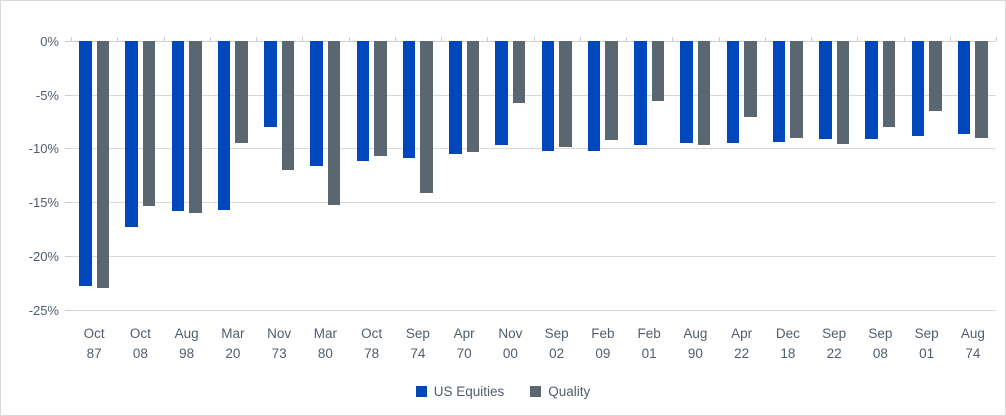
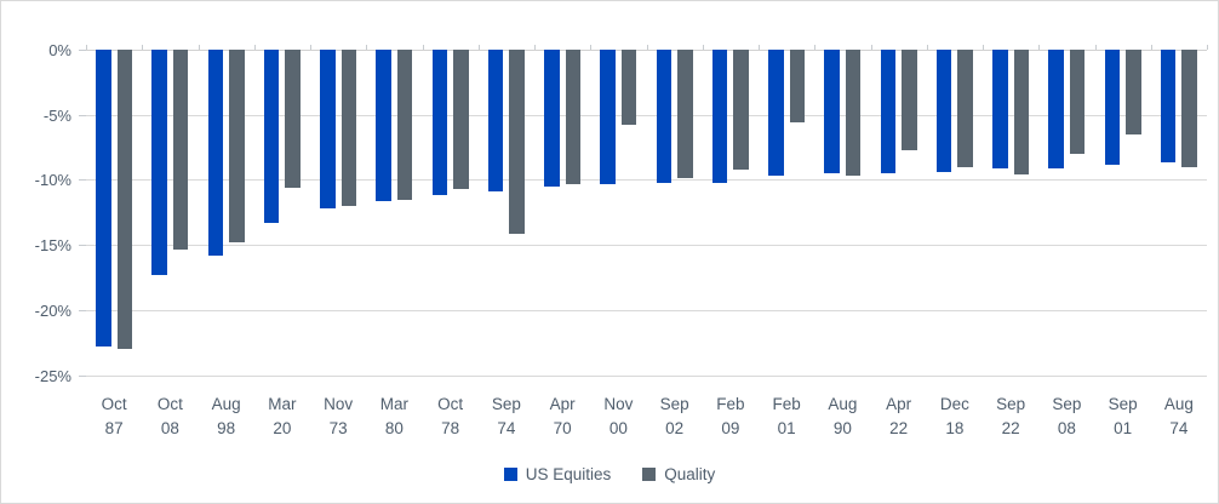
Quality/Aug 98: -16.0% -> -14.8%
US Equities/Mar 20: -15.7% -> -13.3%
Quality/Mar 20: -9.5% -> -10.6%
US Equities/Nov 73: -8.0% -> -12.2%
Quality/Mar 80: -15.3% -> -11.5%
US Equities/Nov 00: -9.7% -> -10.3%
Quality/Apr 22: -7.1% -> -7.7%
